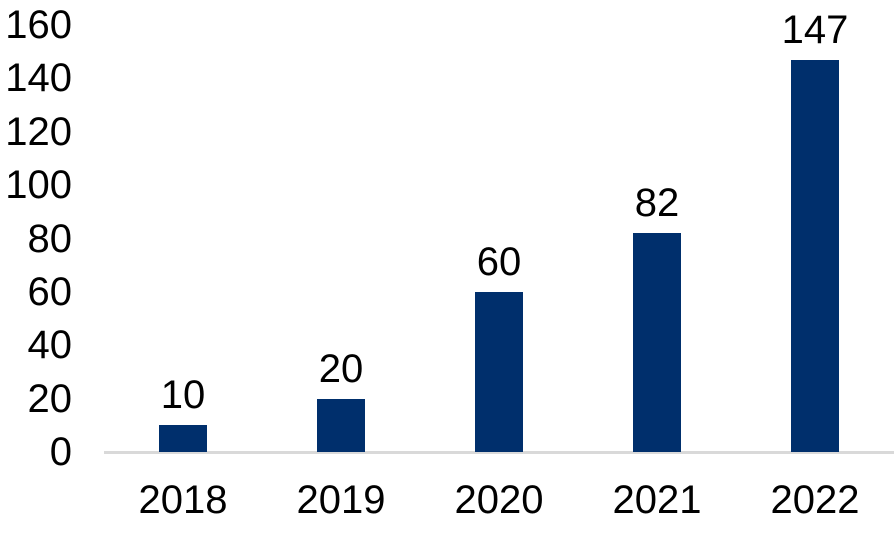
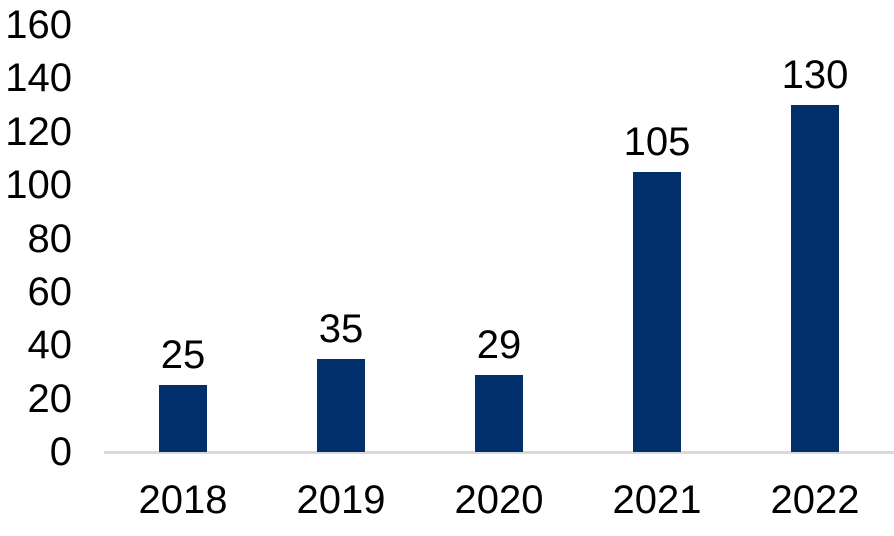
2018: 10 -> 25
2019: 20 -> 35
2020: 60 -> 29
2021: 82 -> 105
2022: 147 -> 130
